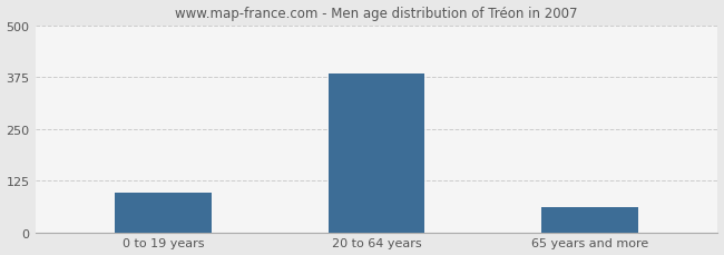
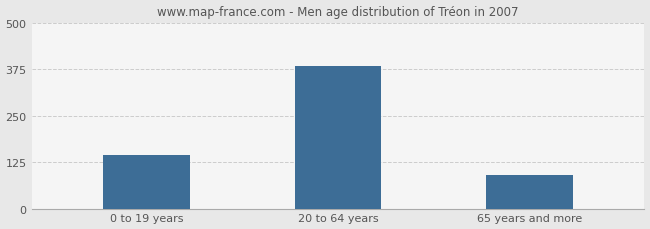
0 to 19 years: 95 -> 143
65 years and more: 60 -> 90
